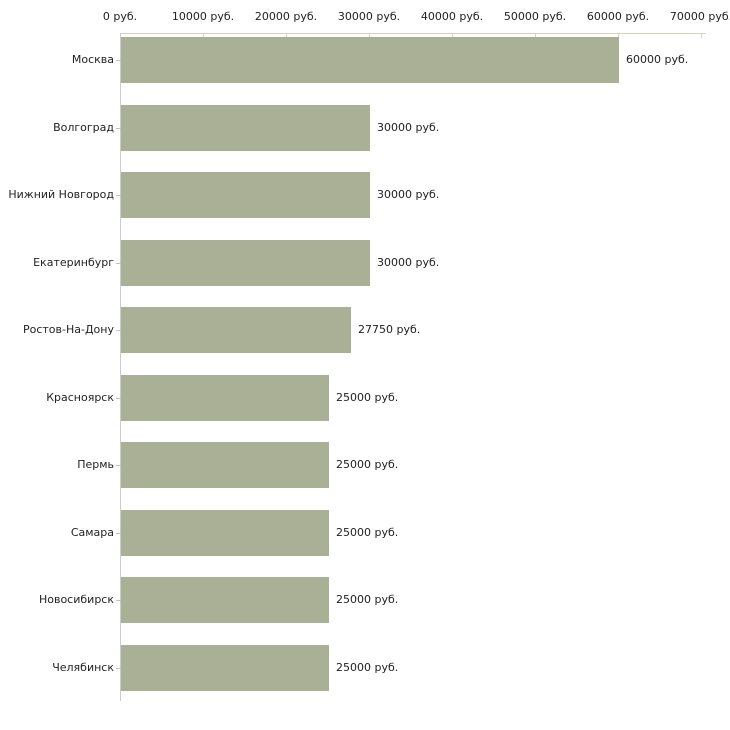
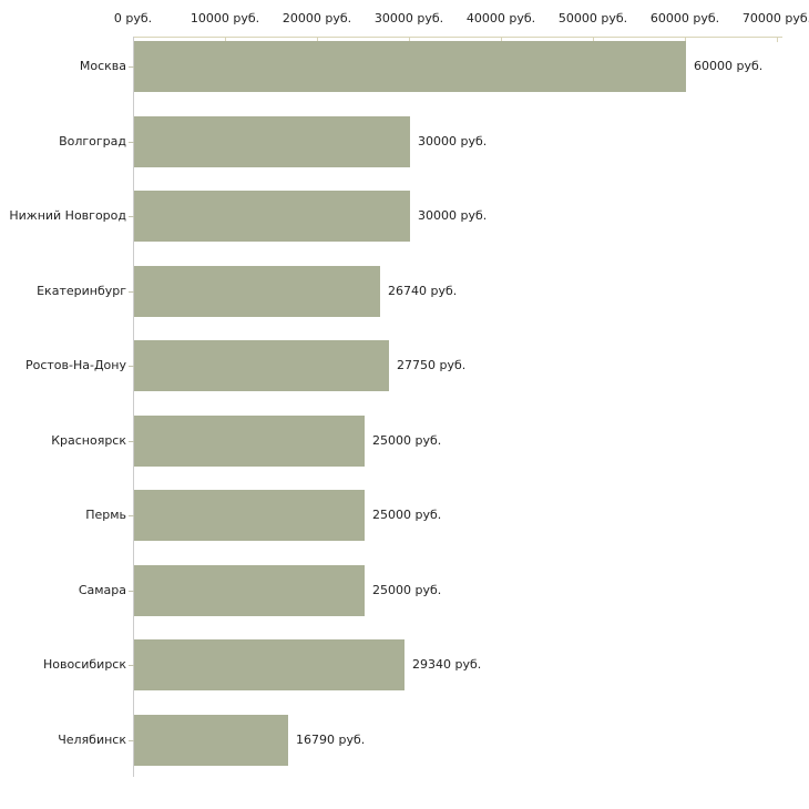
Екатеринбург: 30000 -> 26740
Новосибирск: 25000 -> 29340
Челябинск: 25000 -> 16790
